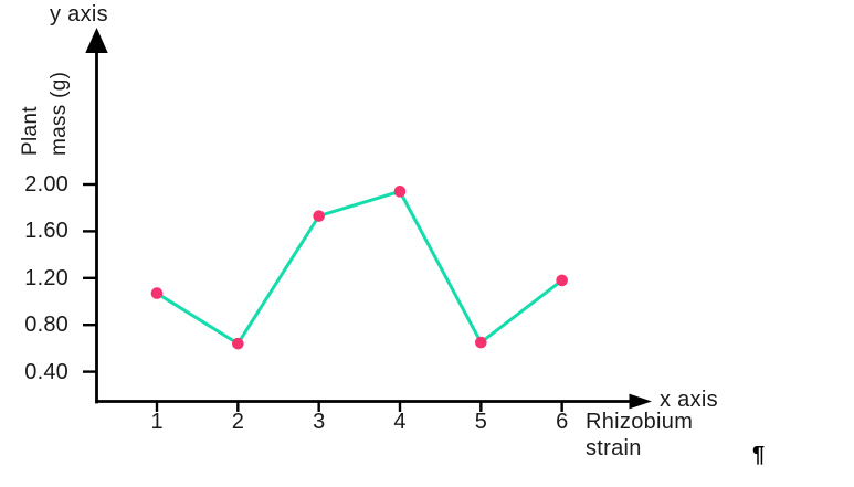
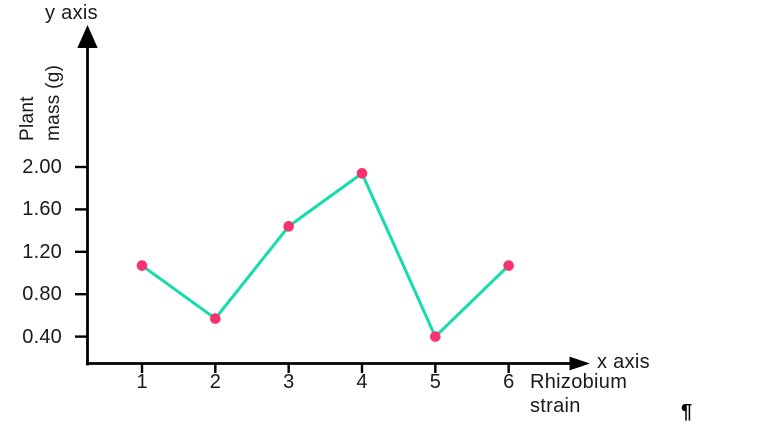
2: 0.64 -> 0.57
3: 1.73 -> 1.44
5: 0.65 -> 0.40
6: 1.18 -> 1.07
